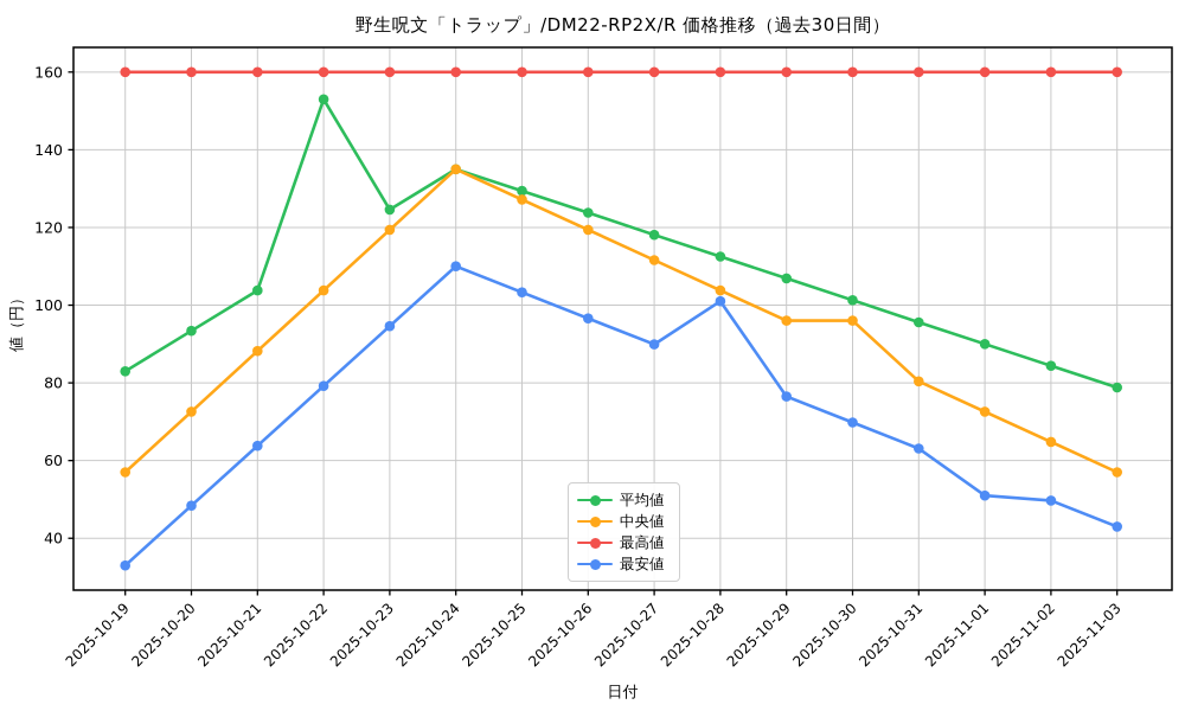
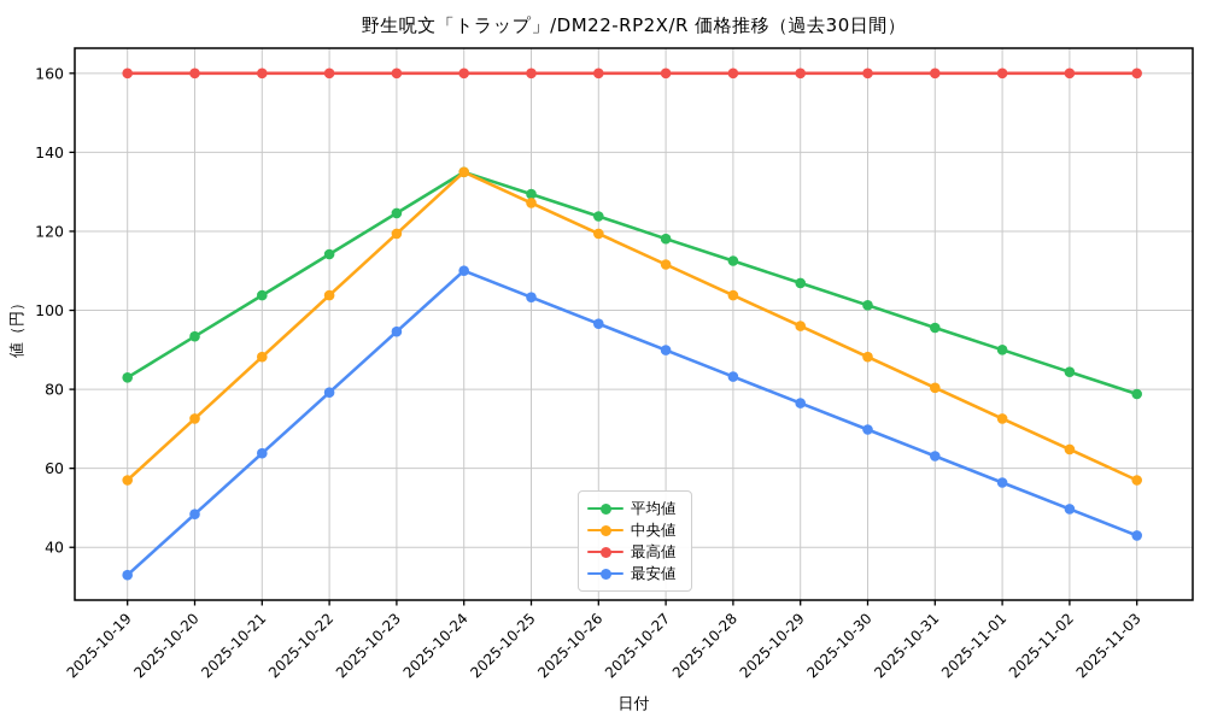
平均値/2025-10-22: 153 -> 114
最安値/2025-10-28: 101 -> 83
中央値/2025-10-30: 96 -> 88
最安値/2025-11-01: 51 -> 56
